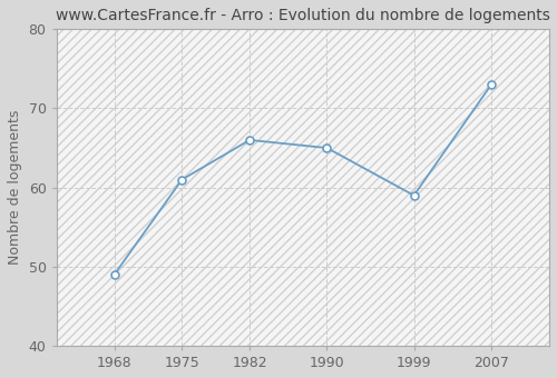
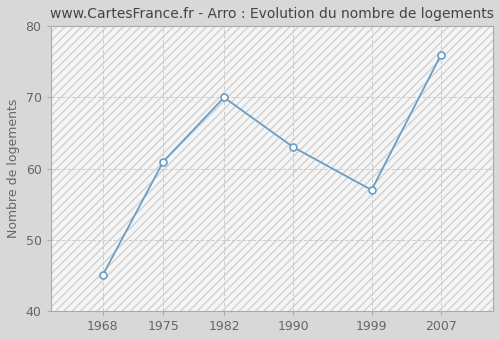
1968: 49 -> 45
1982: 66 -> 70
1990: 65 -> 63
1999: 59 -> 57
2007: 73 -> 76
